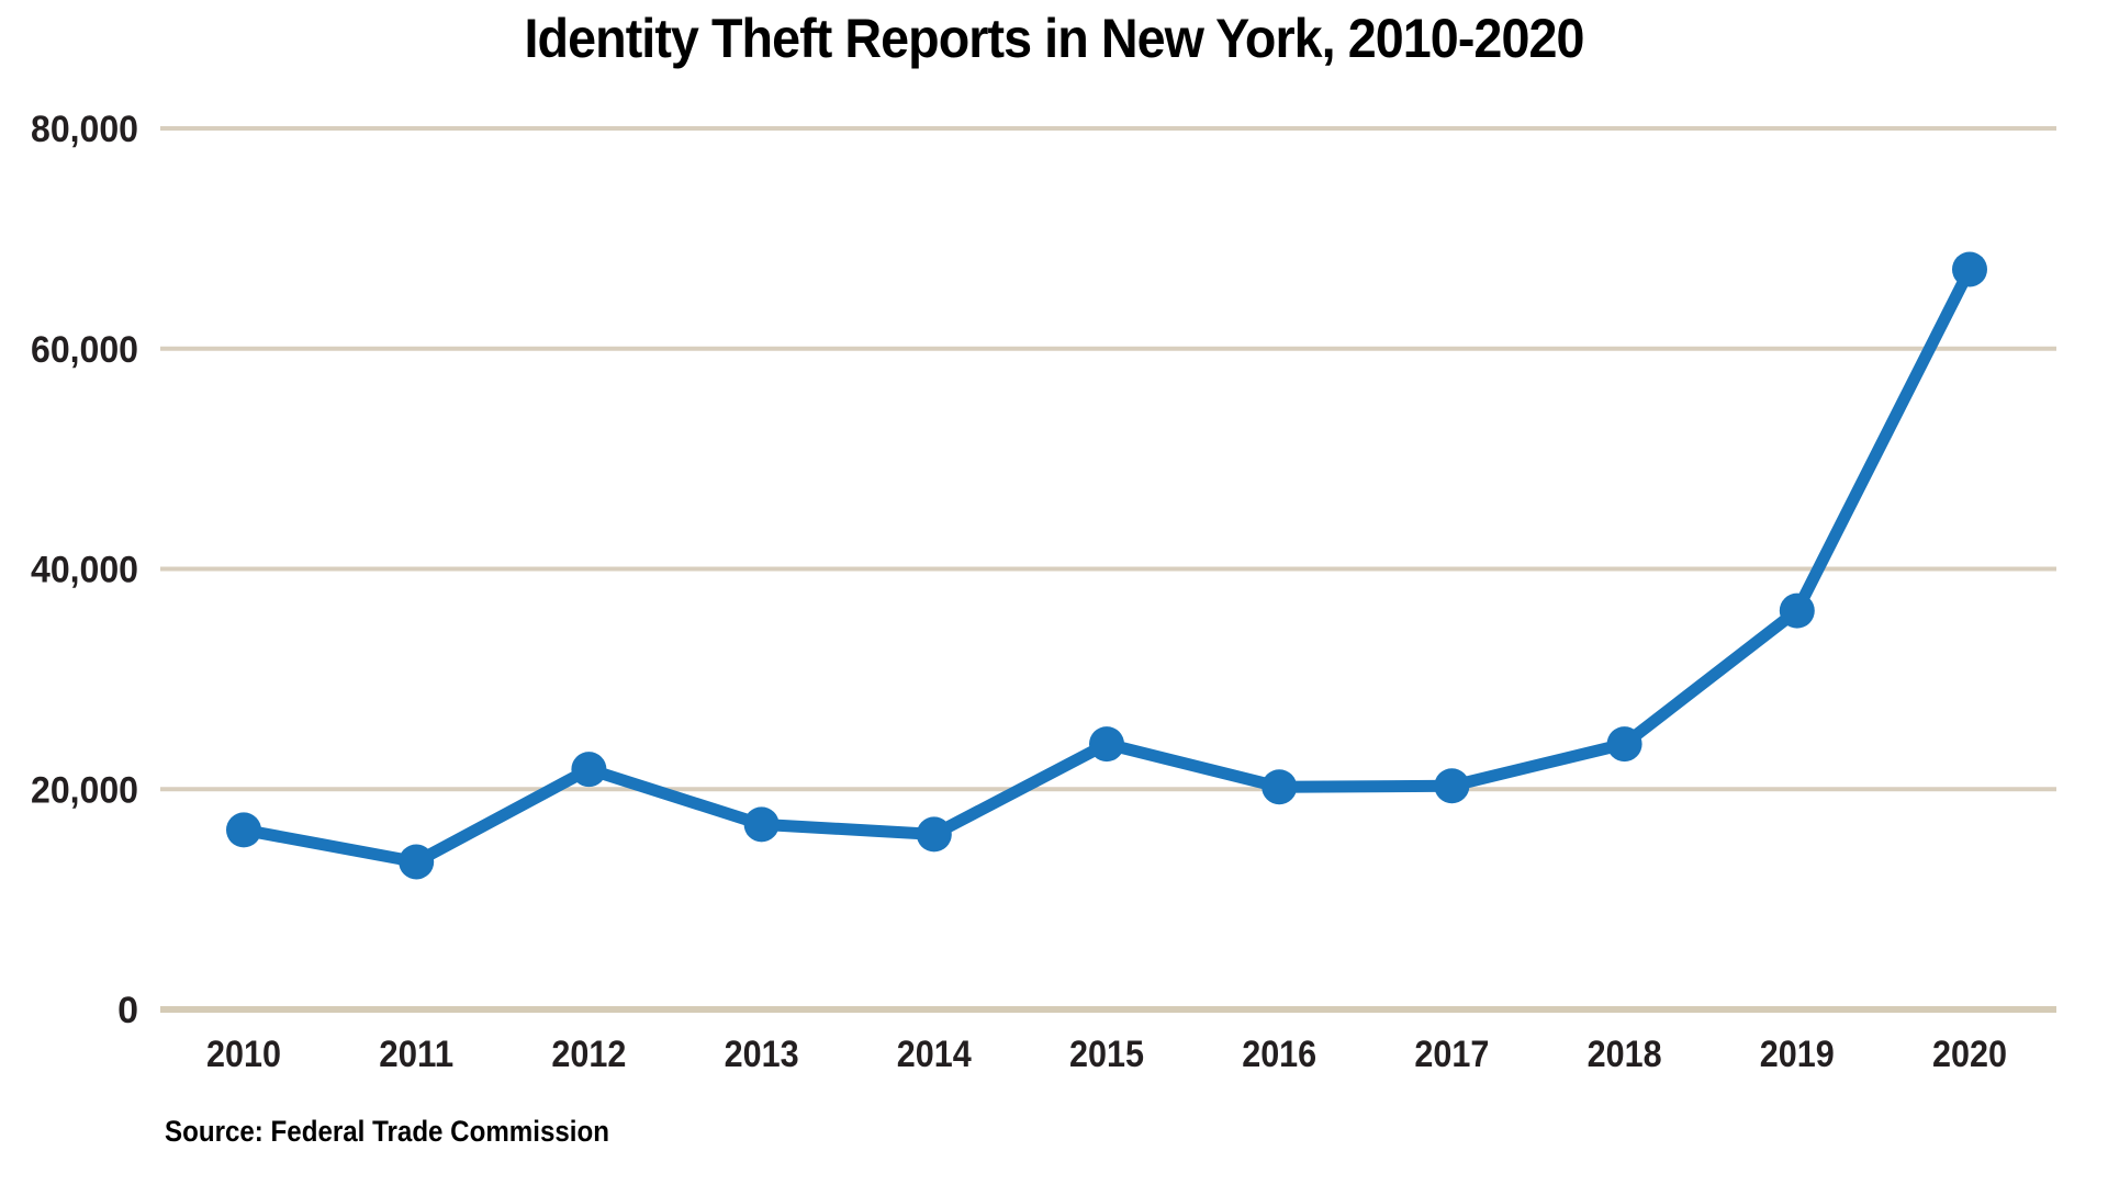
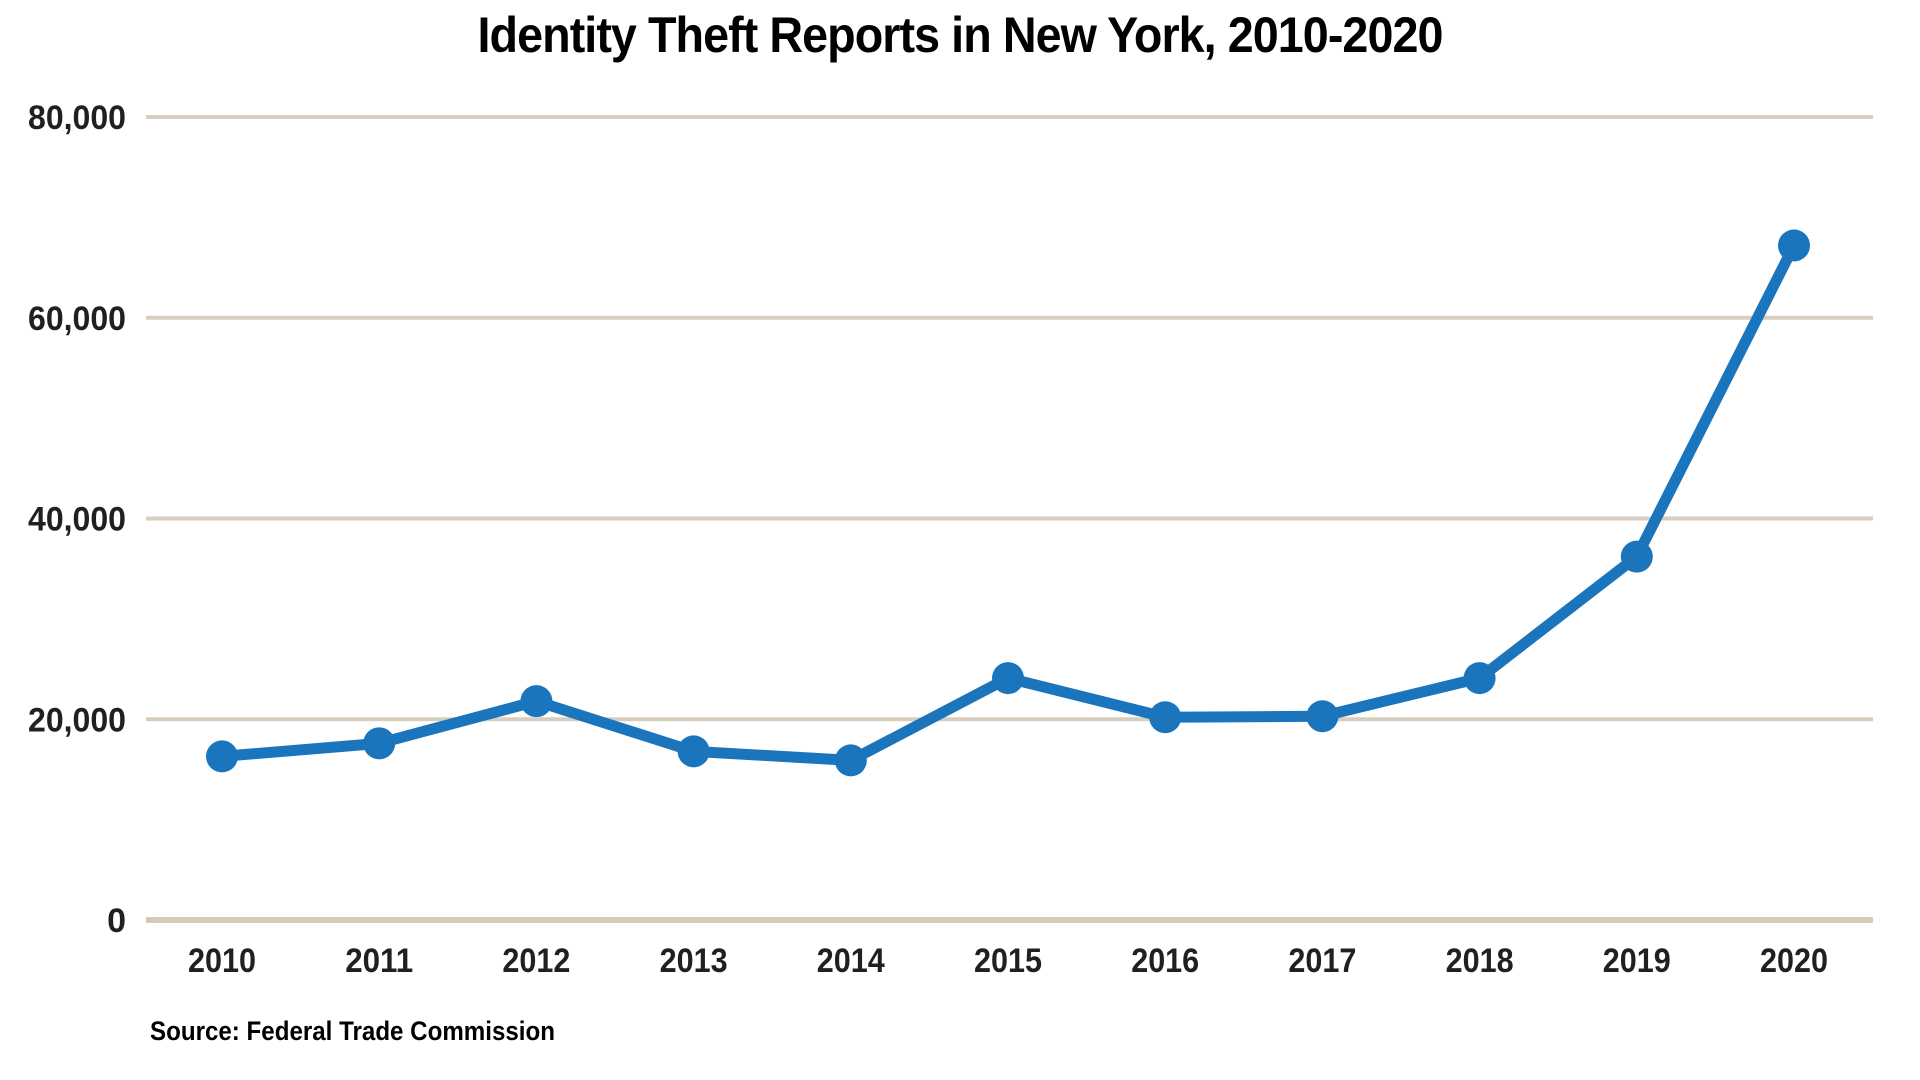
2011: 13400 -> 17600
